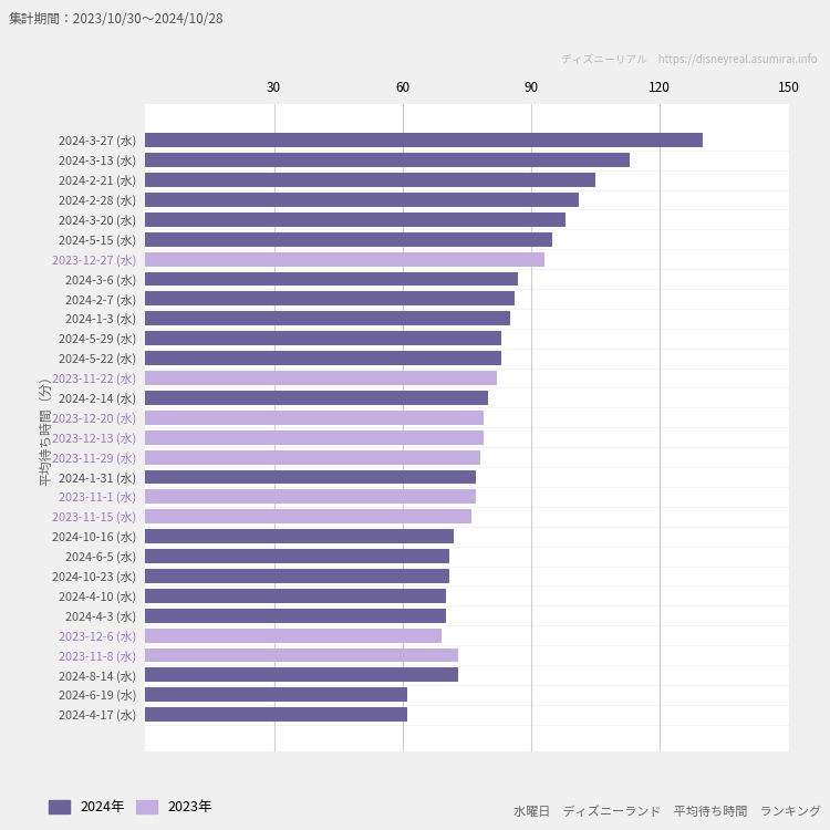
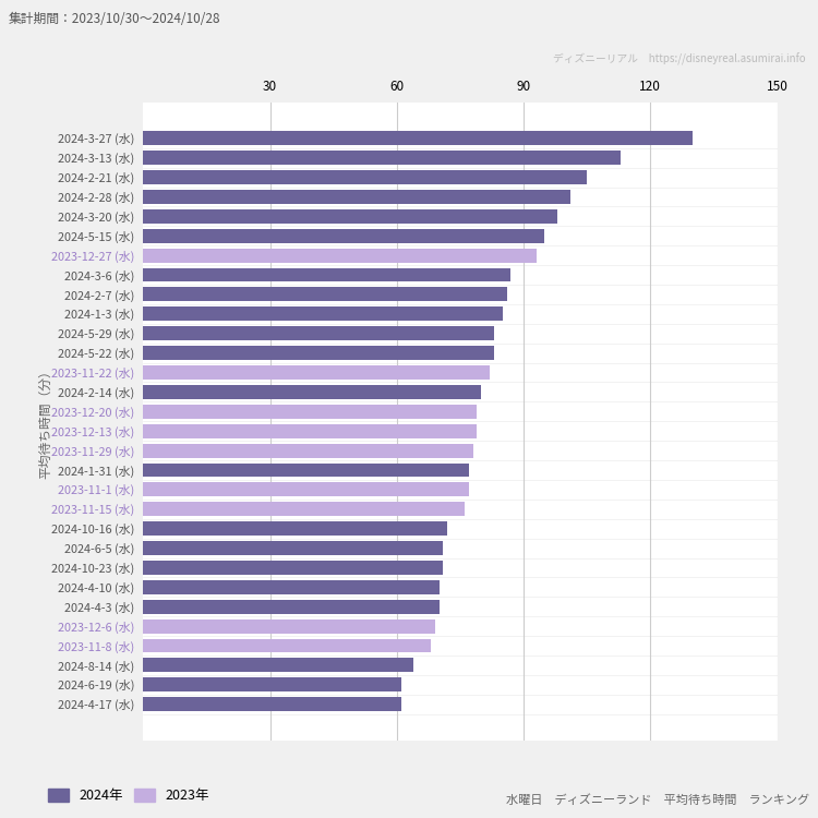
2023-11-8 (水): 73 -> 68
2024-8-14 (水): 73 -> 64
